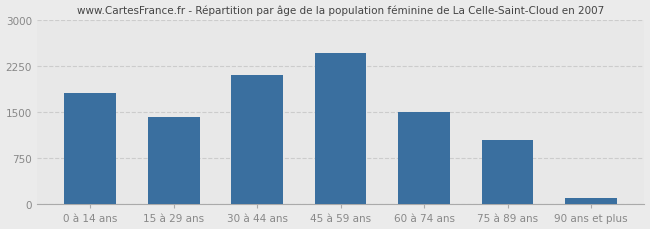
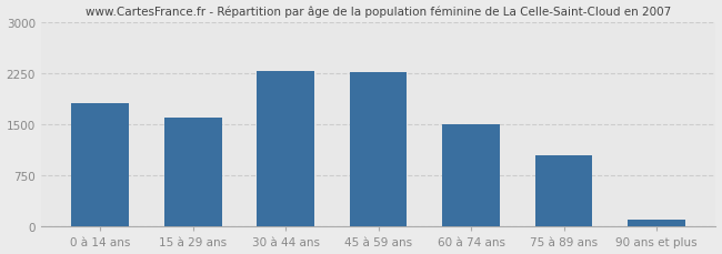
15 à 29 ans: 1420 -> 1600
30 à 44 ans: 2100 -> 2290
45 à 59 ans: 2460 -> 2270
